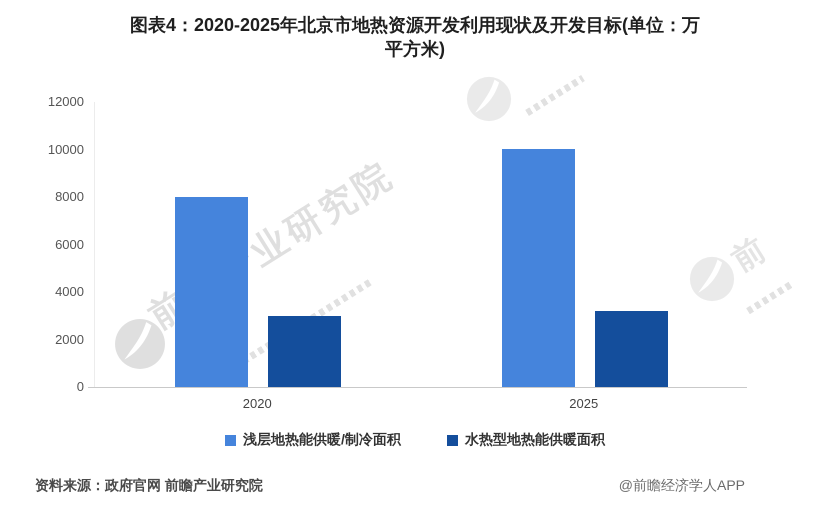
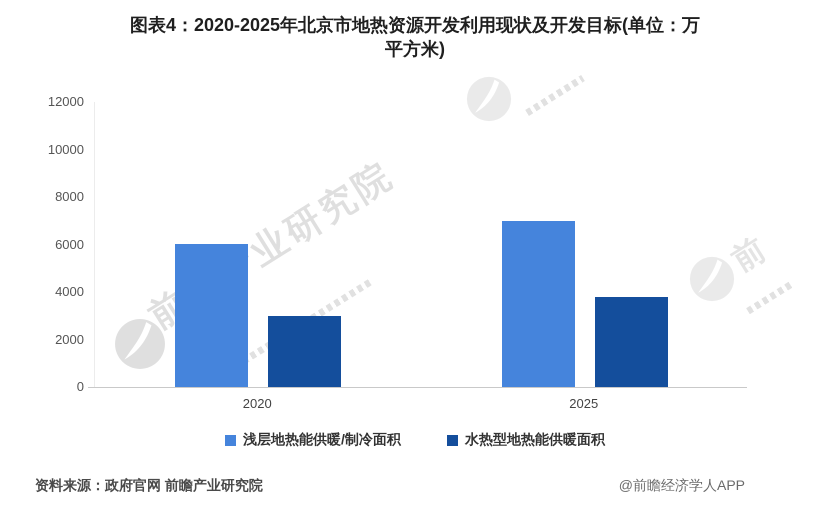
浅层地热能供暖/制冷面积/2020: 8000 -> 6000
浅层地热能供暖/制冷面积/2025: 10000 -> 7000
水热型地热能供暖面积/2025: 3200 -> 3800
